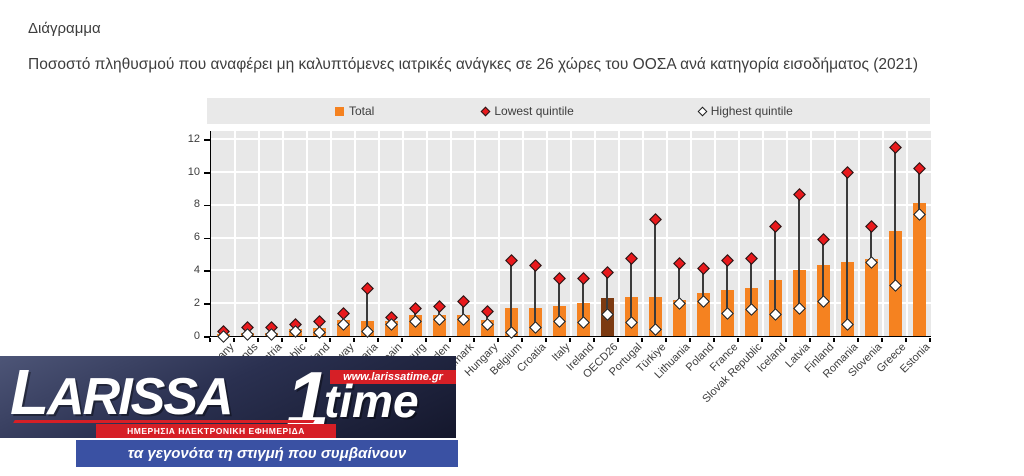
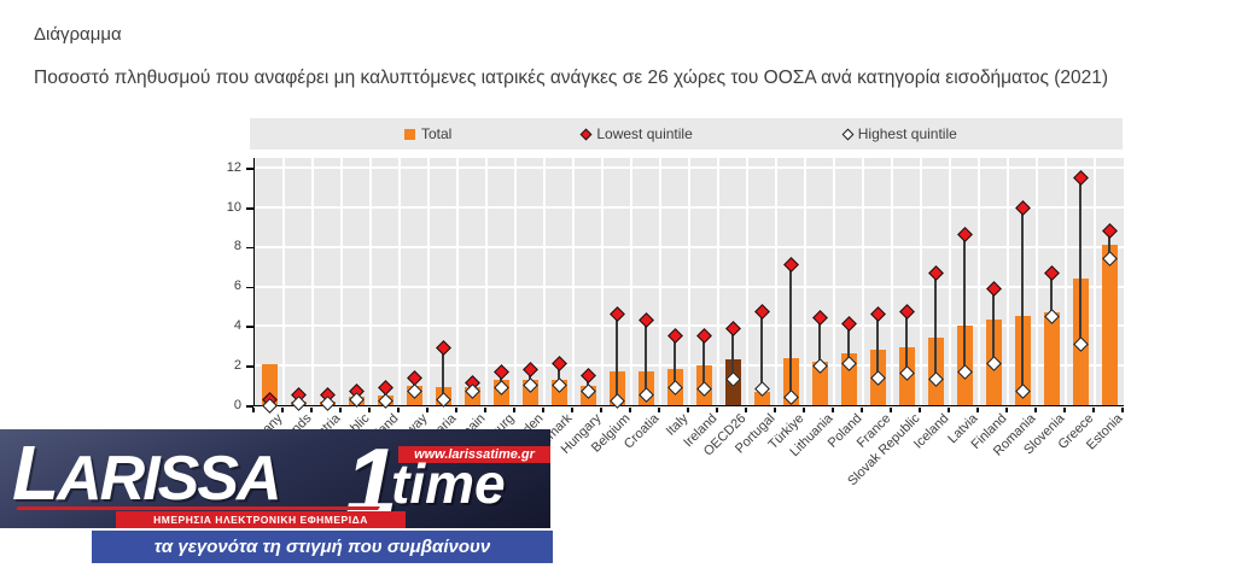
Total/Germany: 0.1 -> 2.1
Total/Portugal: 2.4 -> 0.7
Lowest quintile/Estonia: 10.2 -> 8.8
